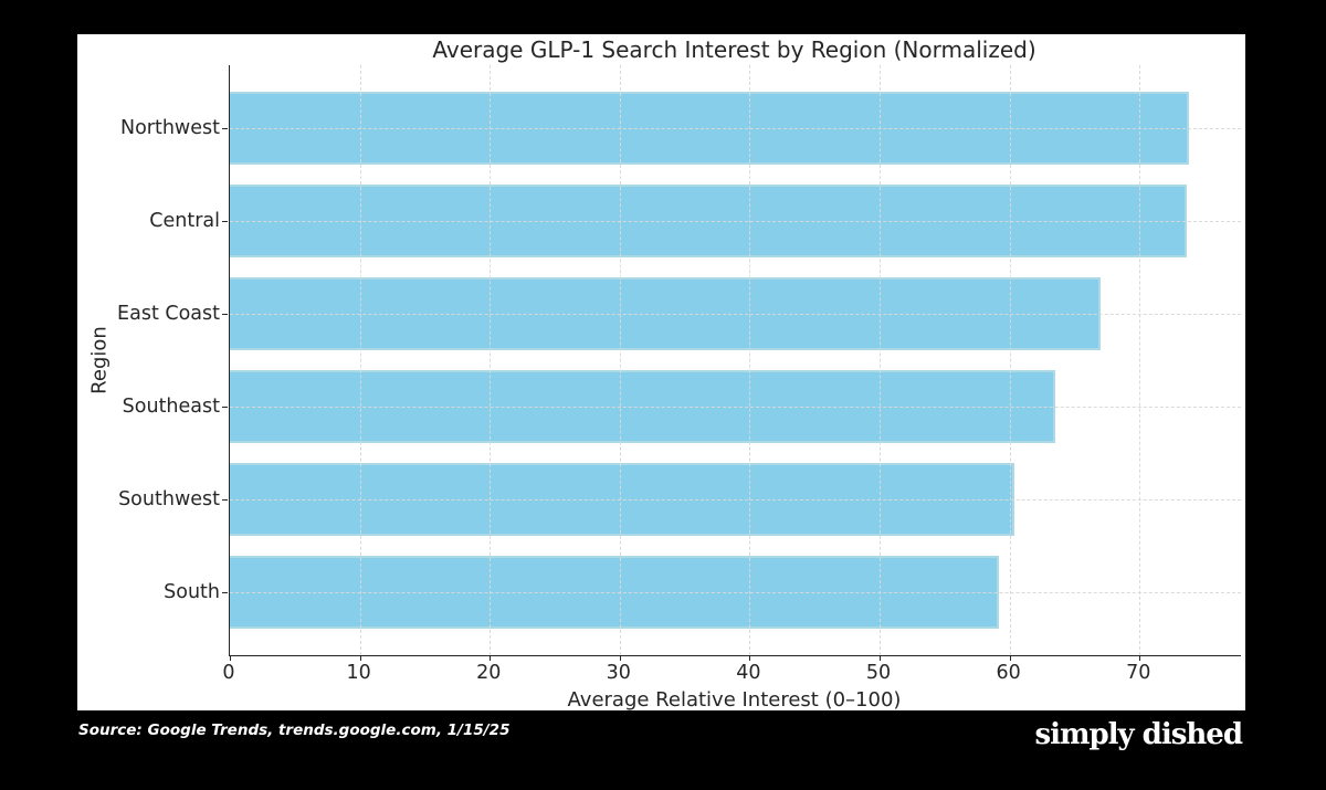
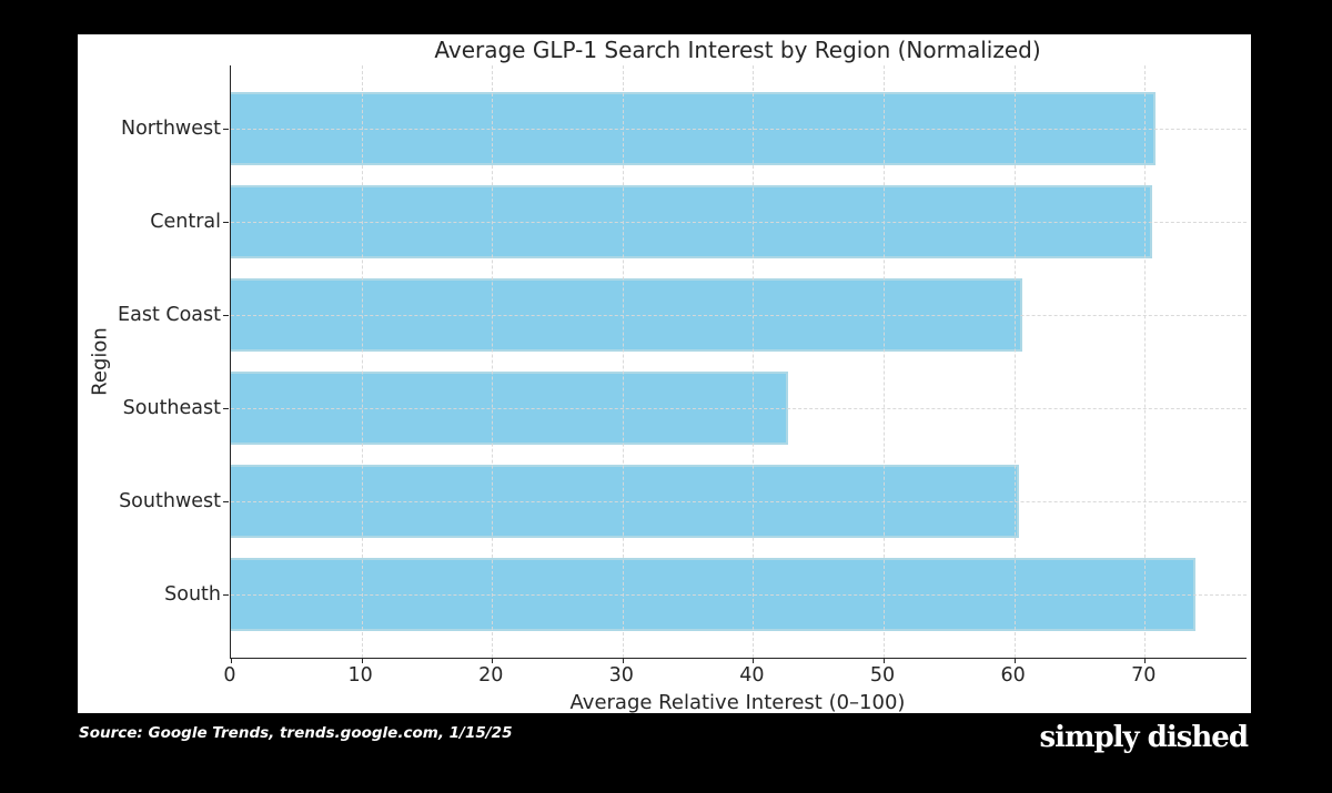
Northwest: 73.8 -> 70.8
Central: 73.6 -> 70.6
East Coast: 67.0 -> 60.6
Southeast: 63.5 -> 42.7
South: 59.2 -> 73.9
